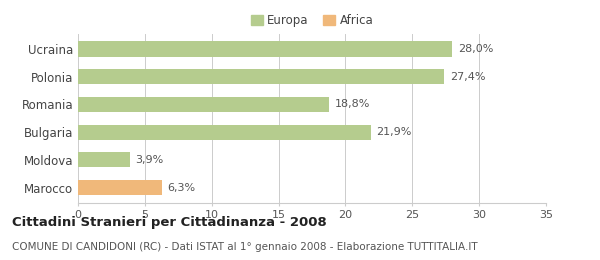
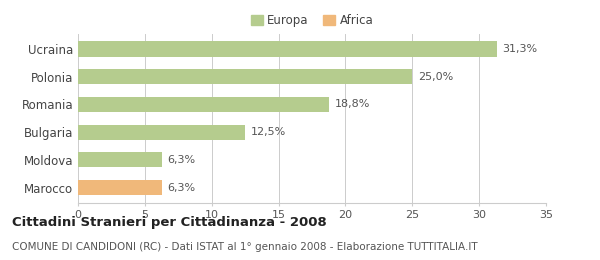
Ucraina: 28,0% -> 31,3%
Polonia: 27,4% -> 25,0%
Bulgaria: 21,9% -> 12,5%
Moldova: 3,9% -> 6,3%
